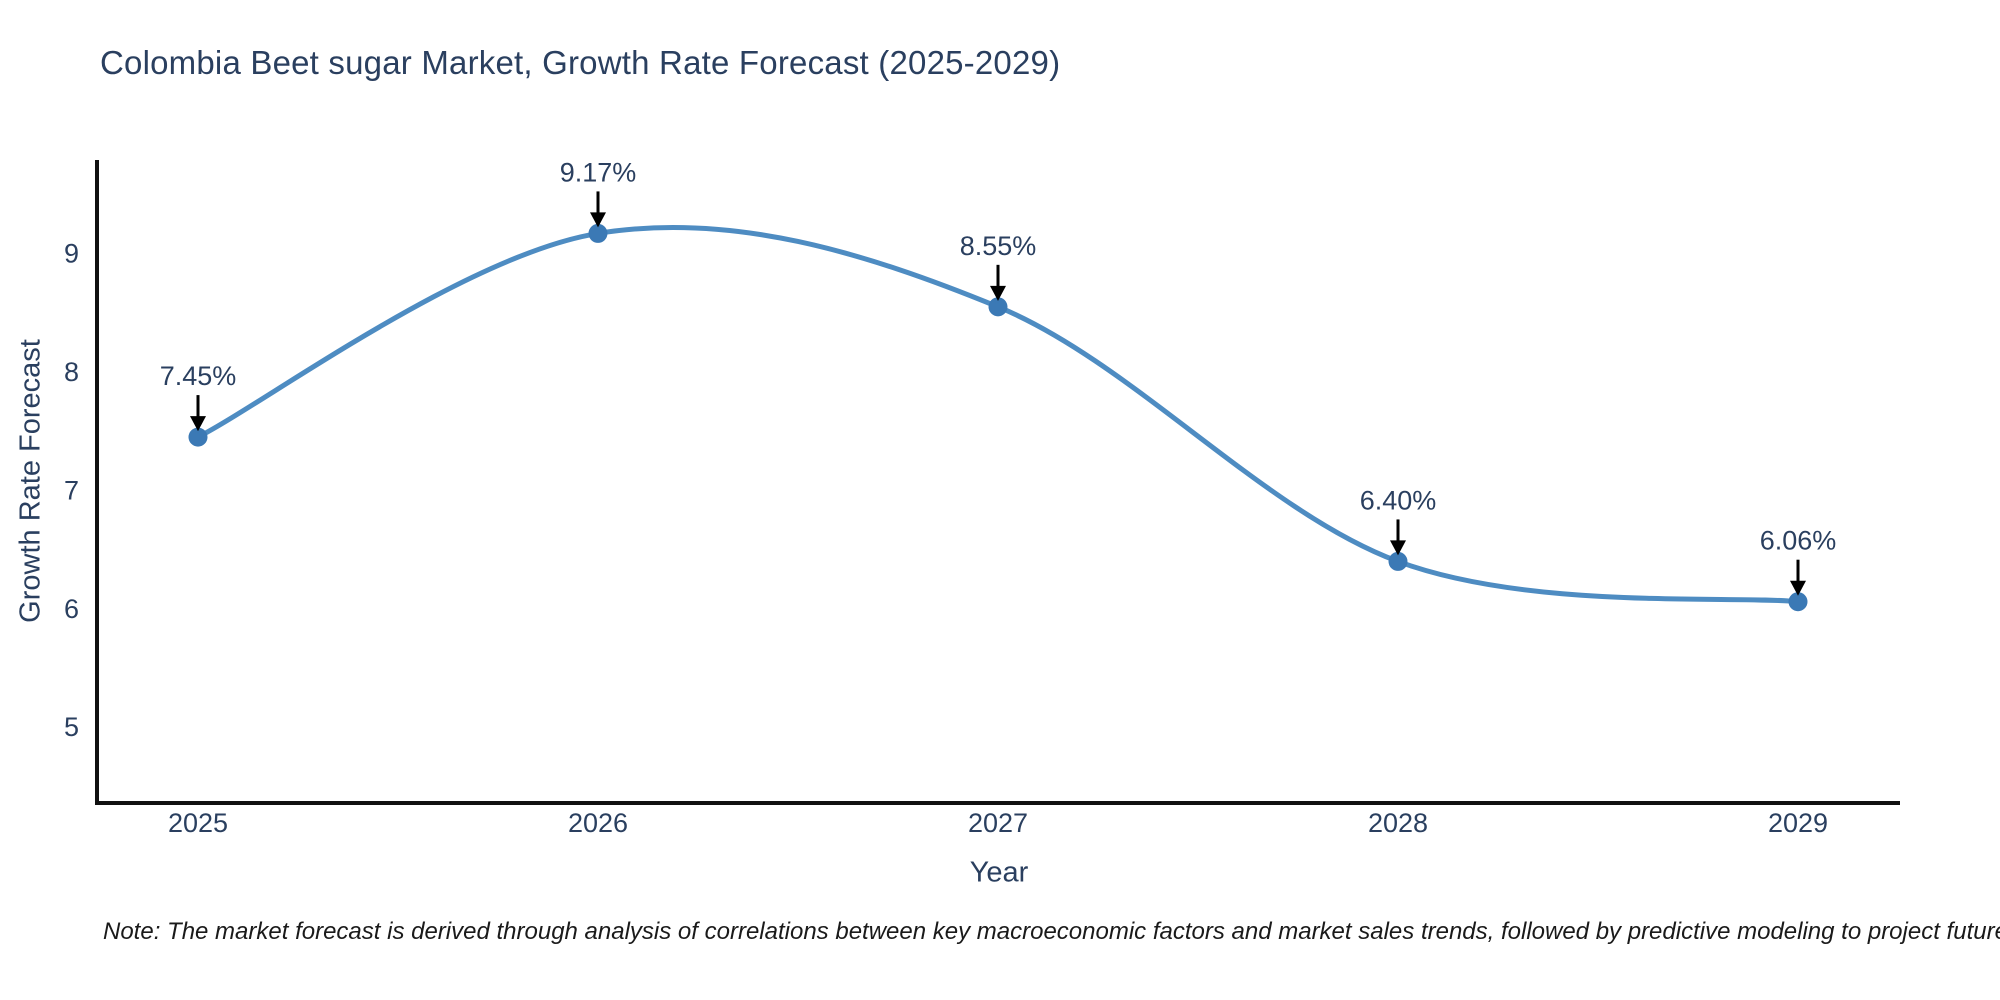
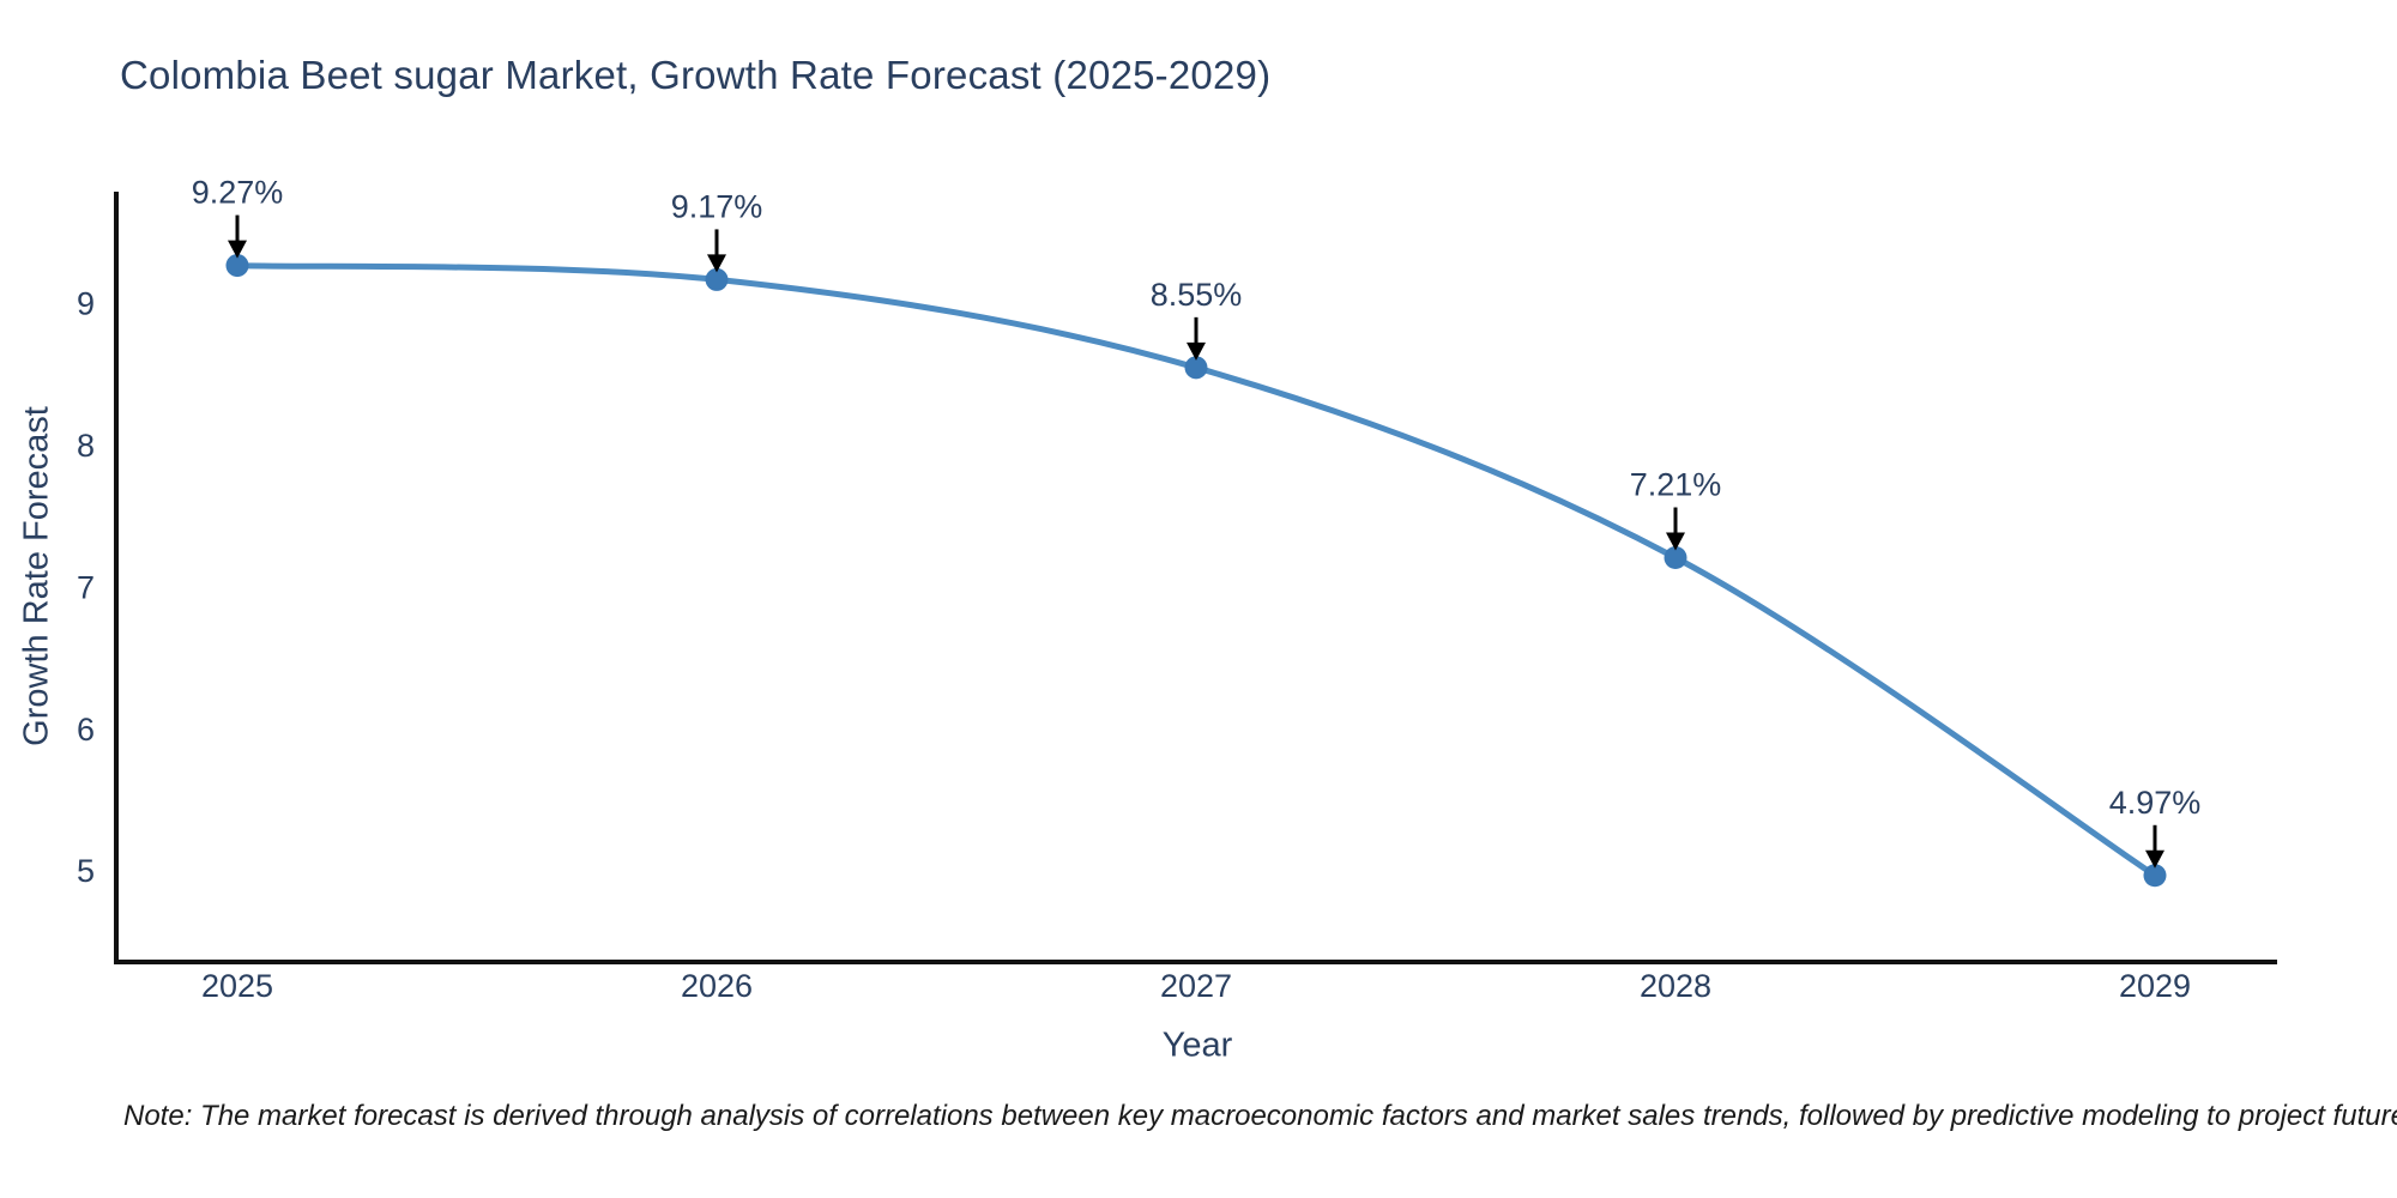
2025: 7.45% -> 9.27%
2028: 6.40% -> 7.21%
2029: 6.06% -> 4.97%
